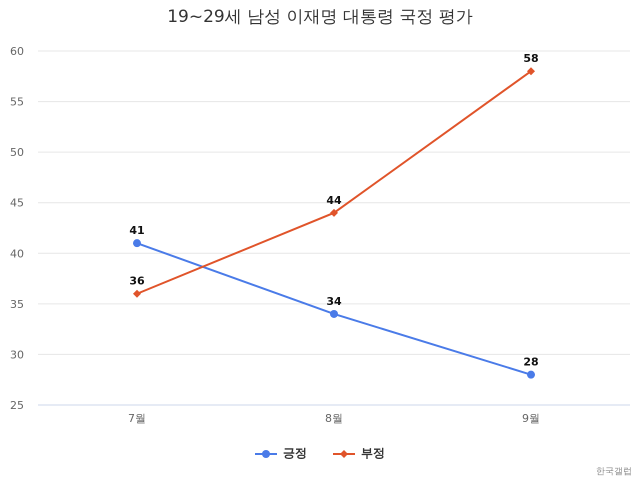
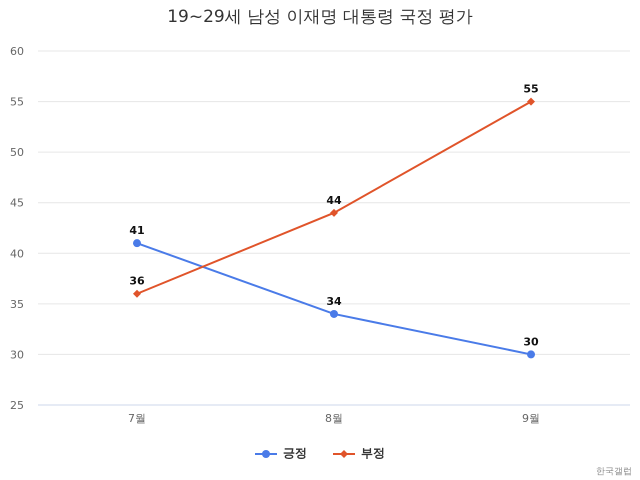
긍정/9월: 28 -> 30
부정/9월: 58 -> 55
